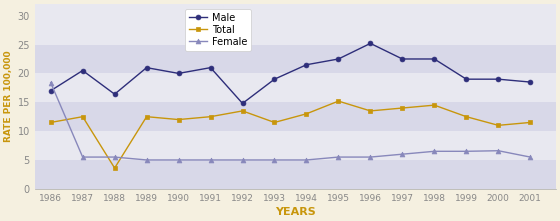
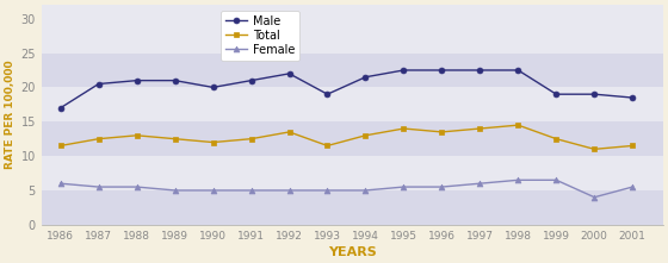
Female/1986: 18.4 -> 6.0
Male/1988: 16.4 -> 21.0
Total/1988: 3.6 -> 13.0
Male/1992: 14.8 -> 22.0
Total/1995: 15.2 -> 14.0
Male/1996: 25.2 -> 22.5
Female/2000: 6.6 -> 4.0
